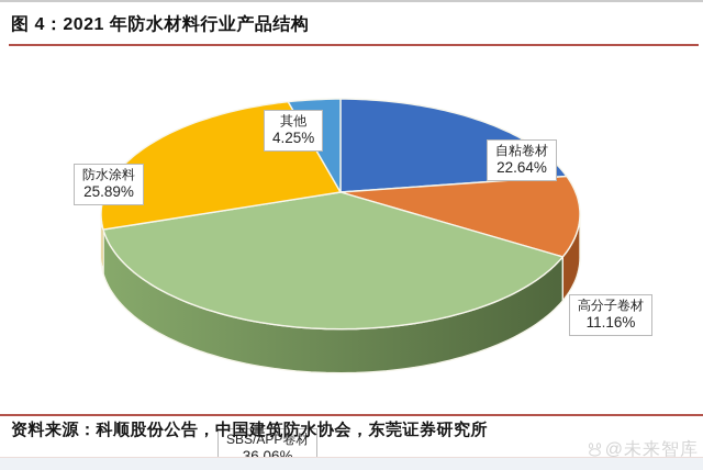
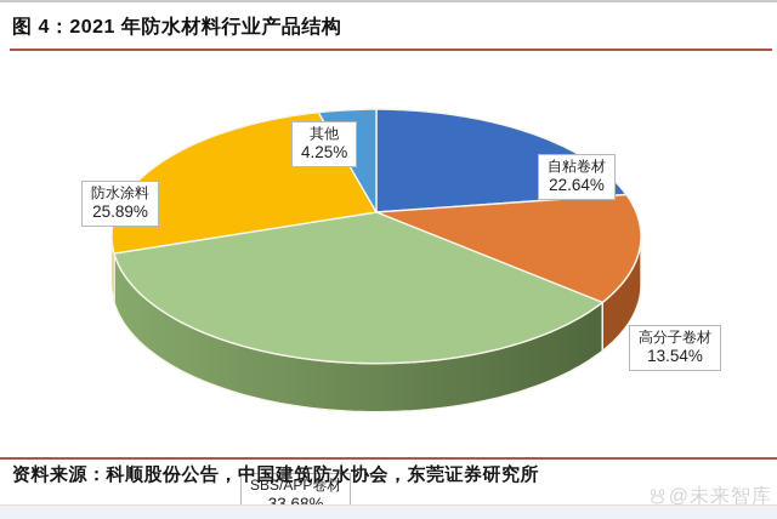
高分子卷材: 11.16% -> 13.54%
SBS/APP卷材: 36.06% -> 33.68%
